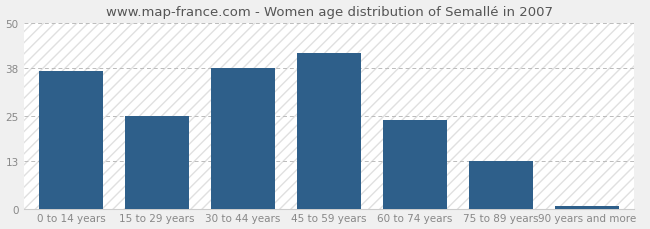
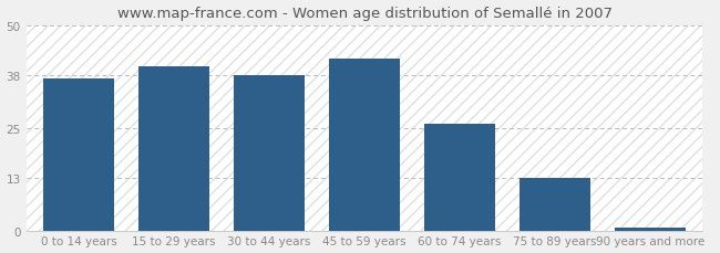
15 to 29 years: 25 -> 40
60 to 74 years: 24 -> 26
